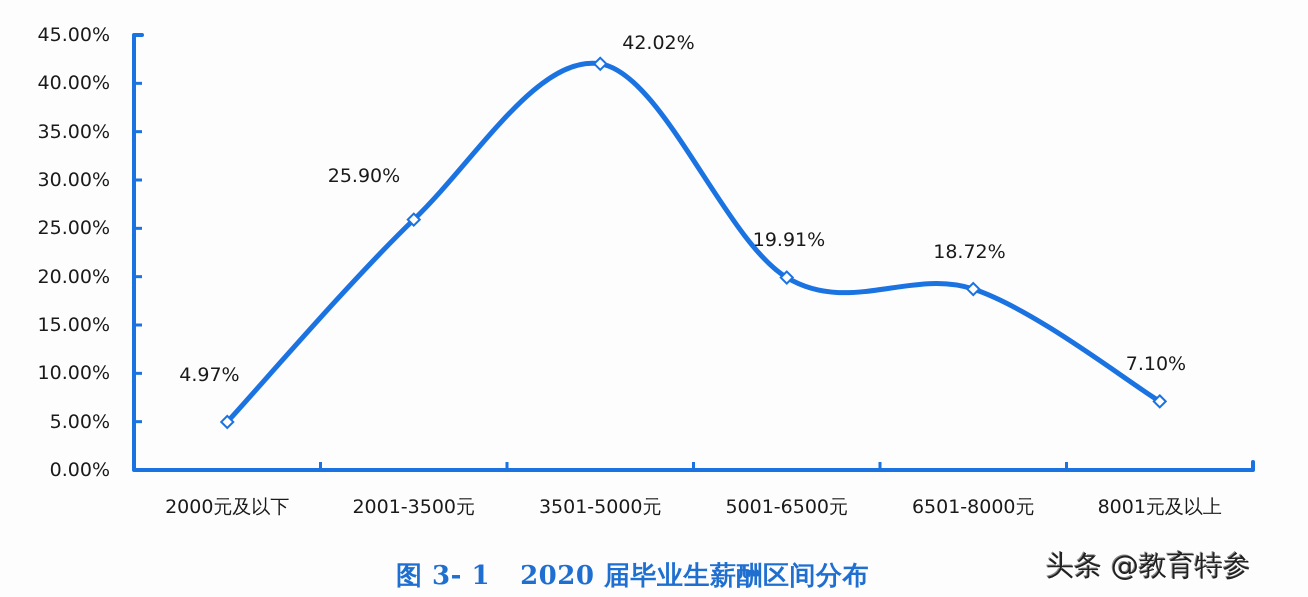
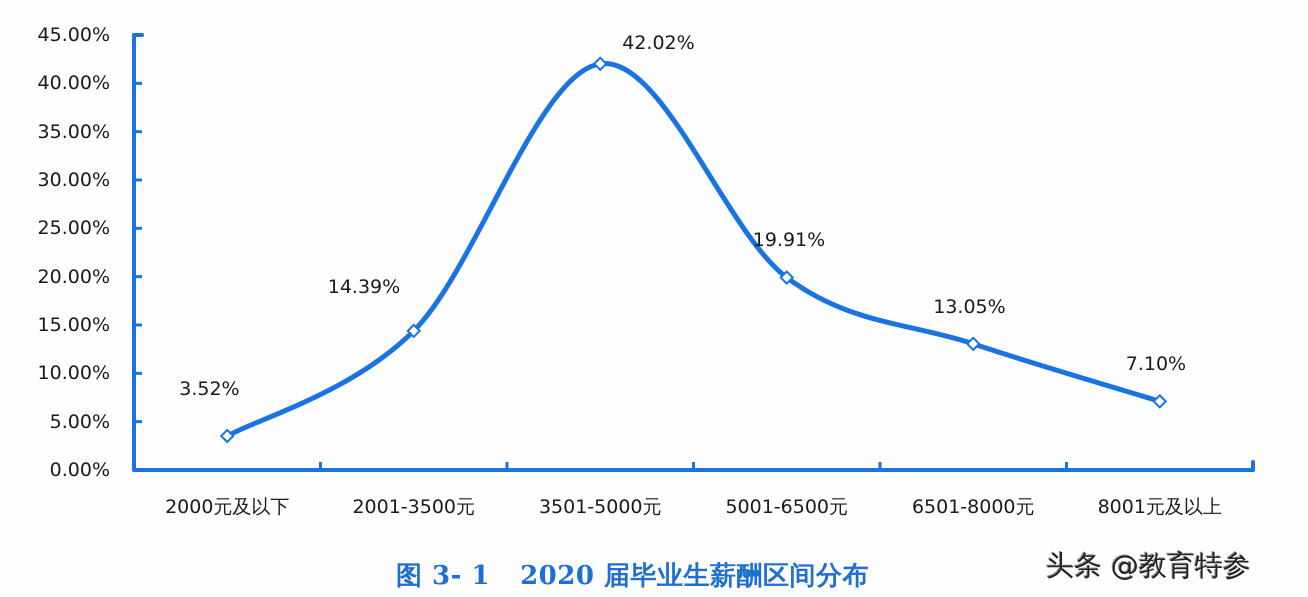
2000元及以下: 4.97% -> 3.52%
2001-3500元: 25.90% -> 14.39%
6501-8000元: 18.72% -> 13.05%
